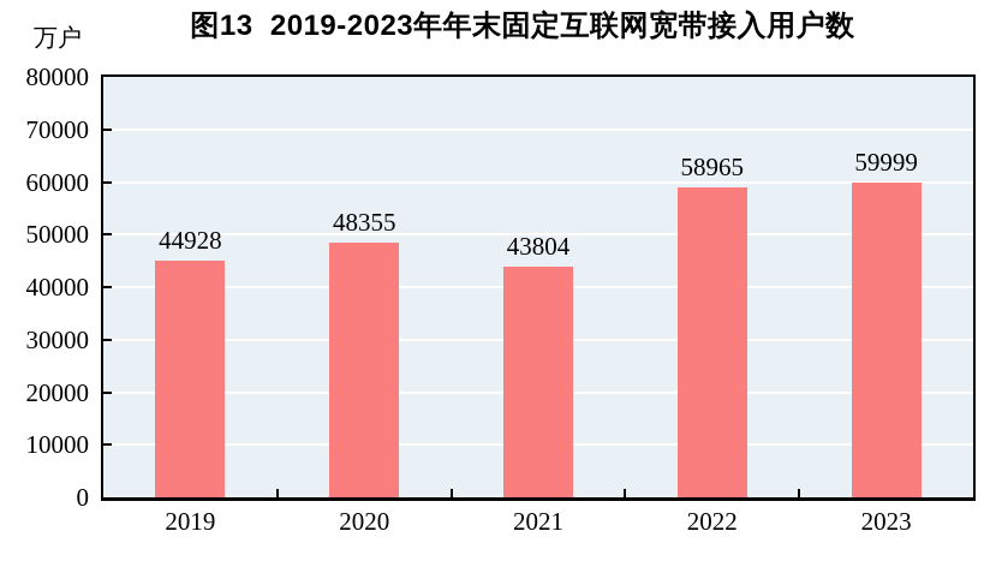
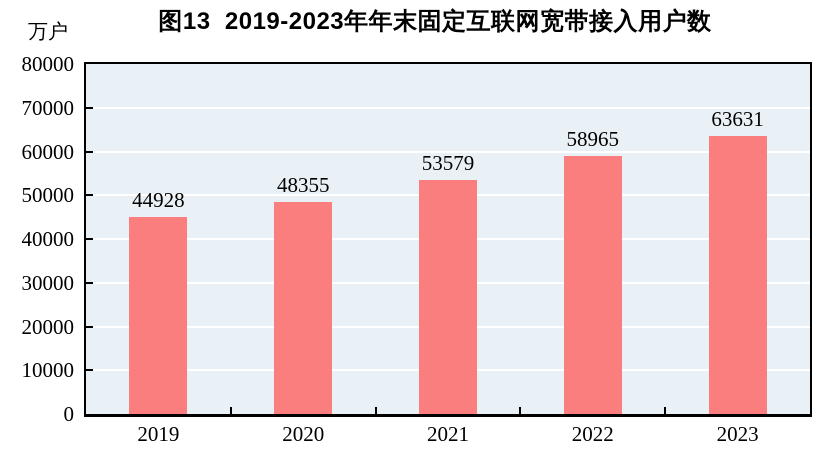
2021: 43804 -> 53579
2023: 59999 -> 63631
